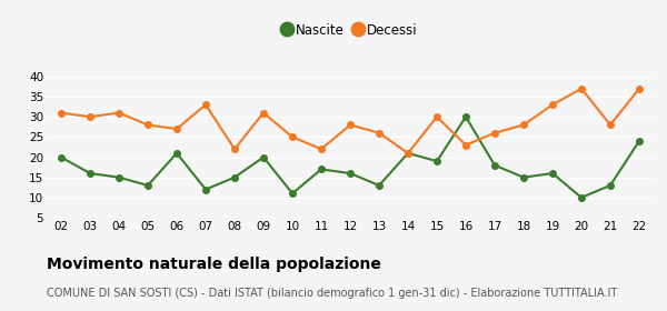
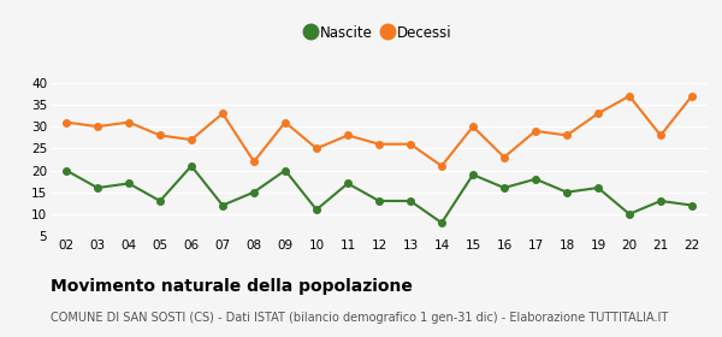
Nascite/04: 15 -> 17
Decessi/11: 22 -> 28
Nascite/12: 16 -> 13
Decessi/12: 28 -> 26
Nascite/14: 21 -> 8
Nascite/16: 30 -> 16
Decessi/17: 26 -> 29
Nascite/22: 24 -> 12
